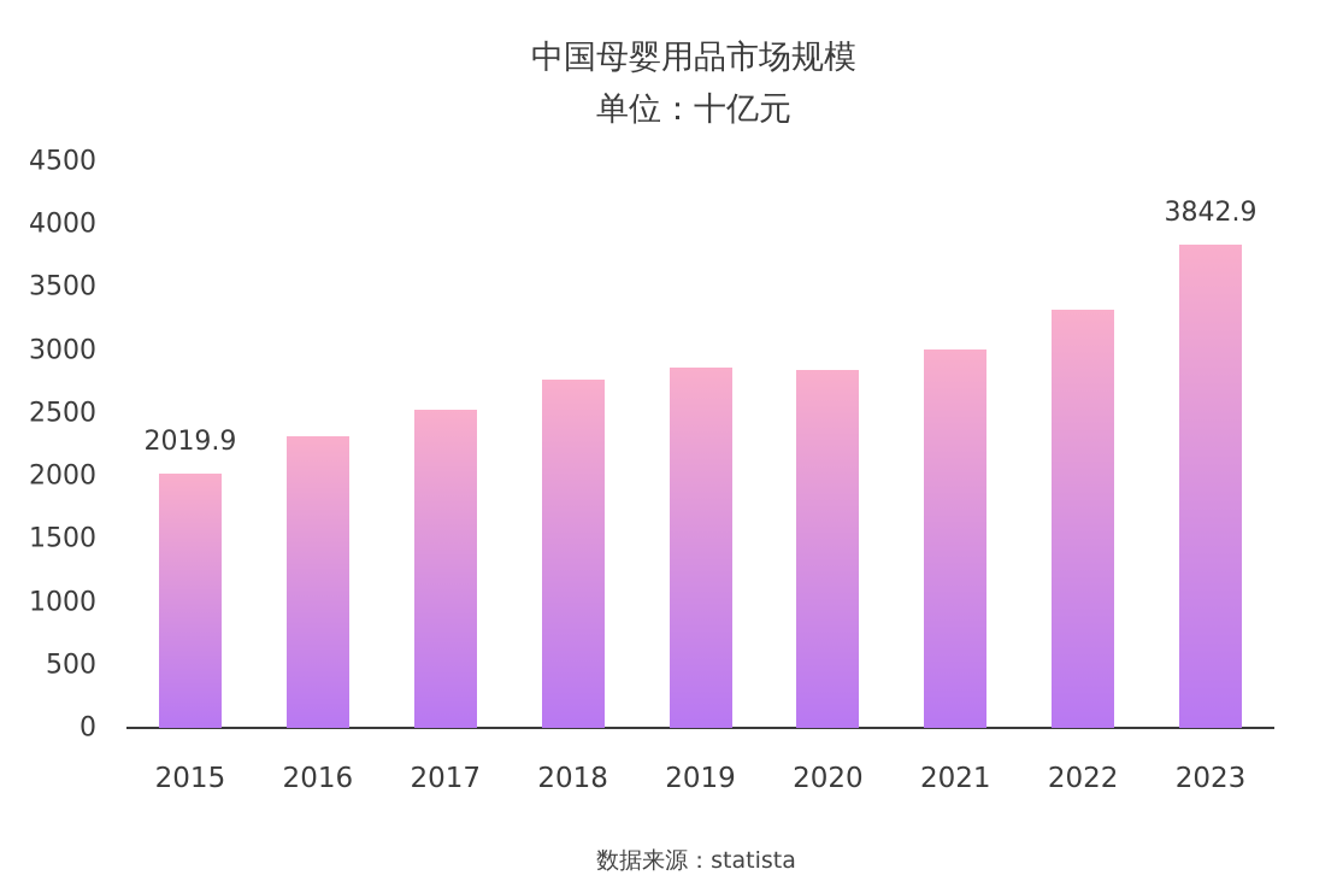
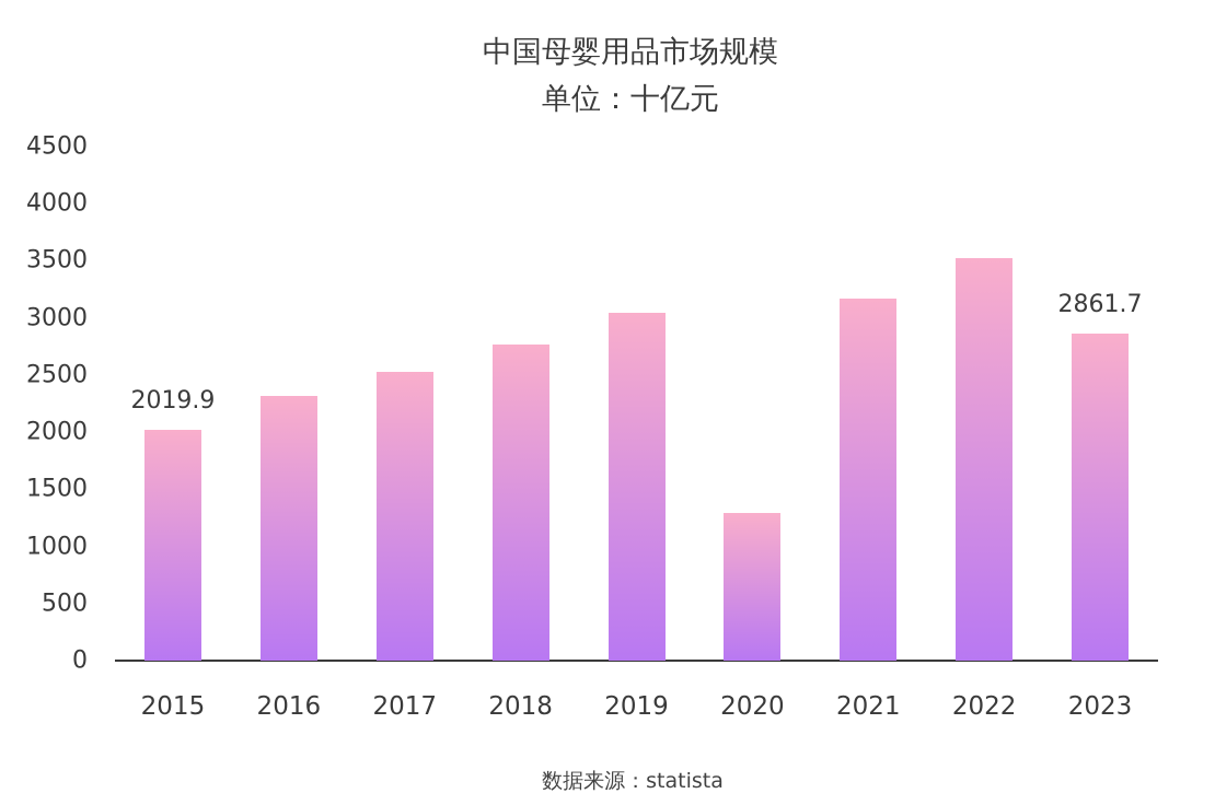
2019: 2860 -> 3040
2020: 2840 -> 1290
2021: 3010 -> 3170
2022: 3320 -> 3520
2023: 3842.9 -> 2861.7
